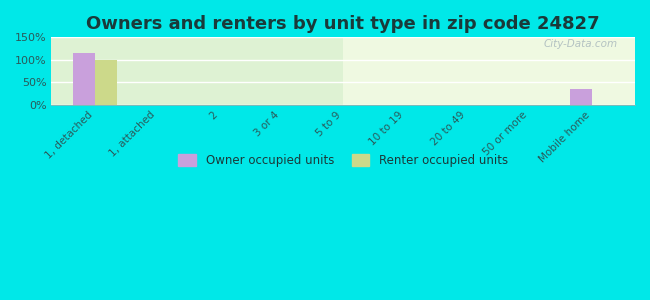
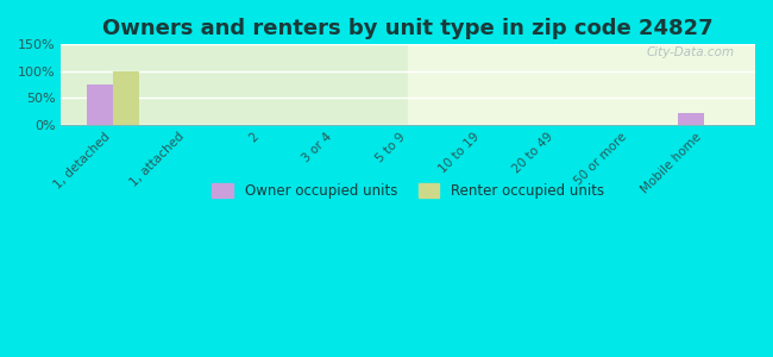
Owner occupied units/1, detached: 115% -> 75%
Owner occupied units/Mobile home: 35% -> 22%
